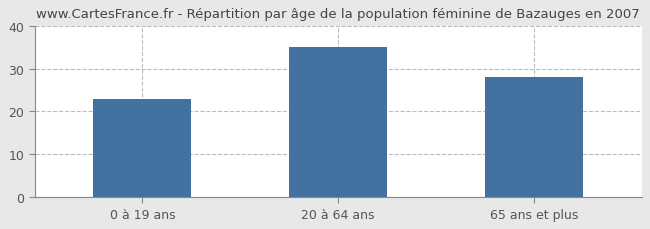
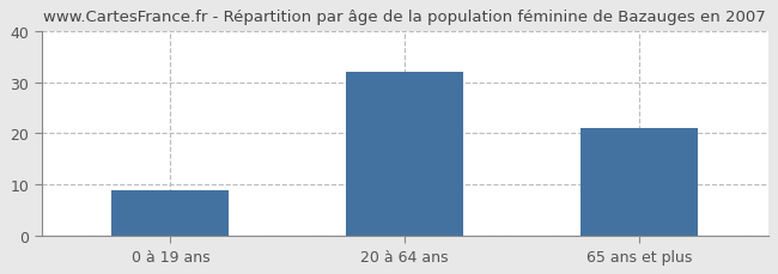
0 à 19 ans: 23 -> 9
20 à 64 ans: 35 -> 32
65 ans et plus: 28 -> 21
